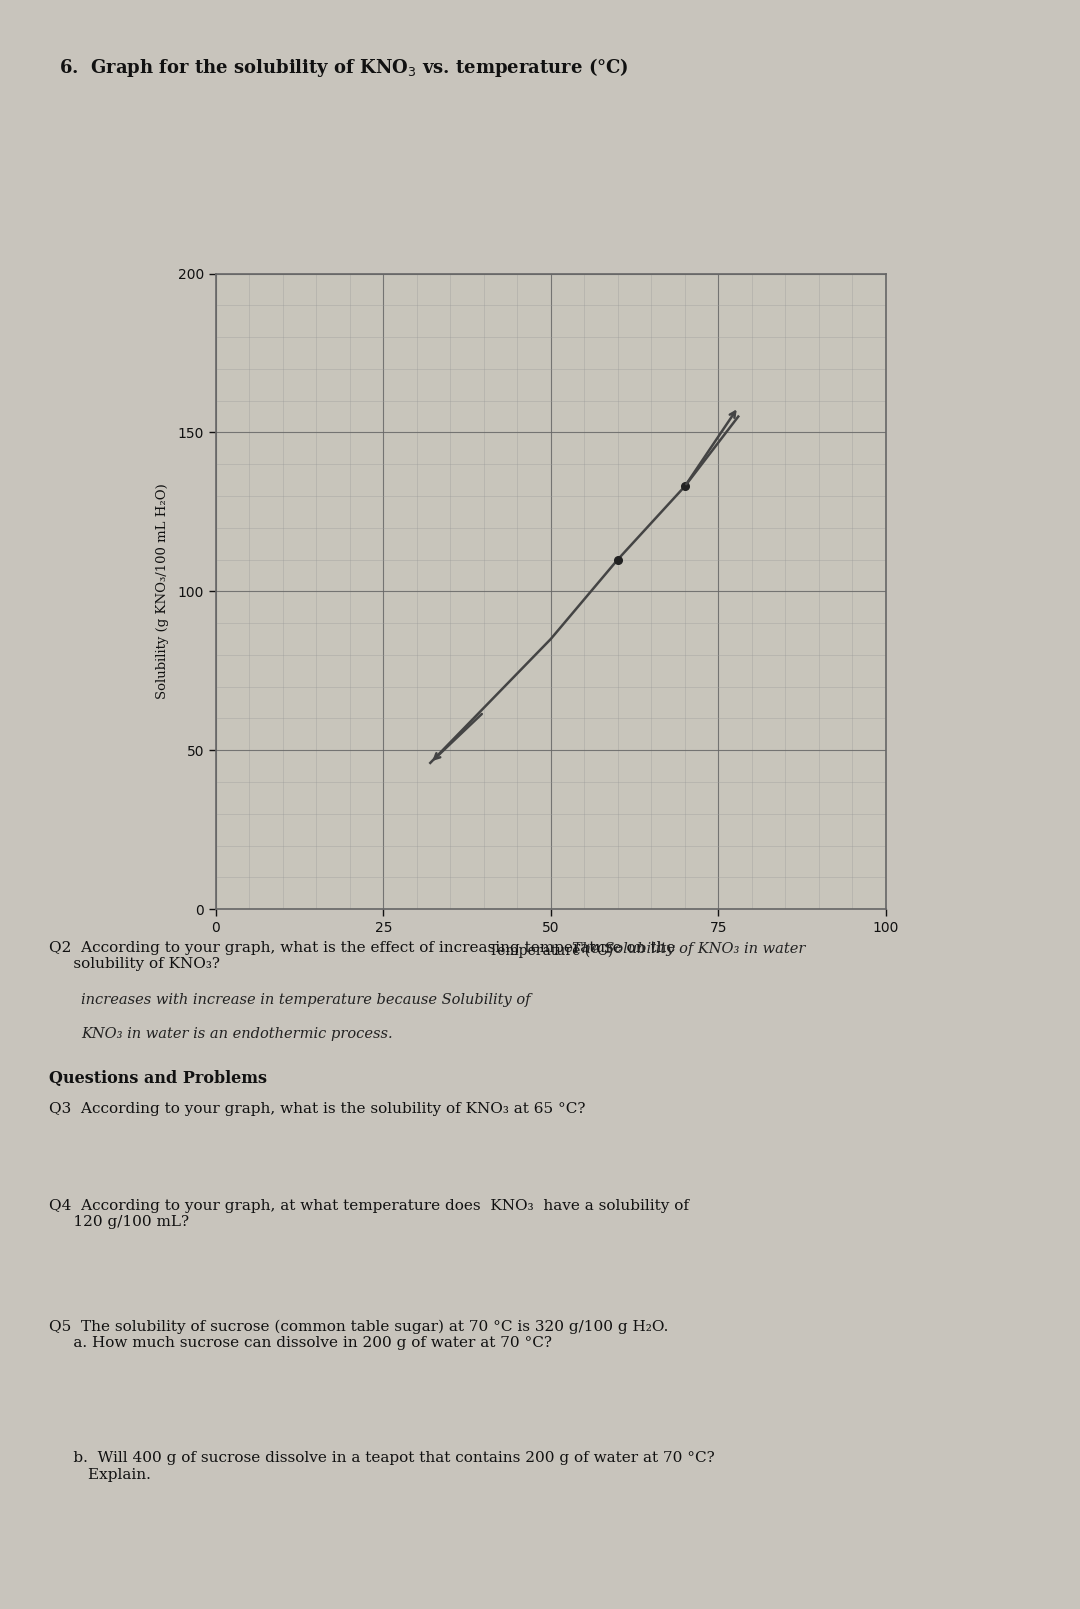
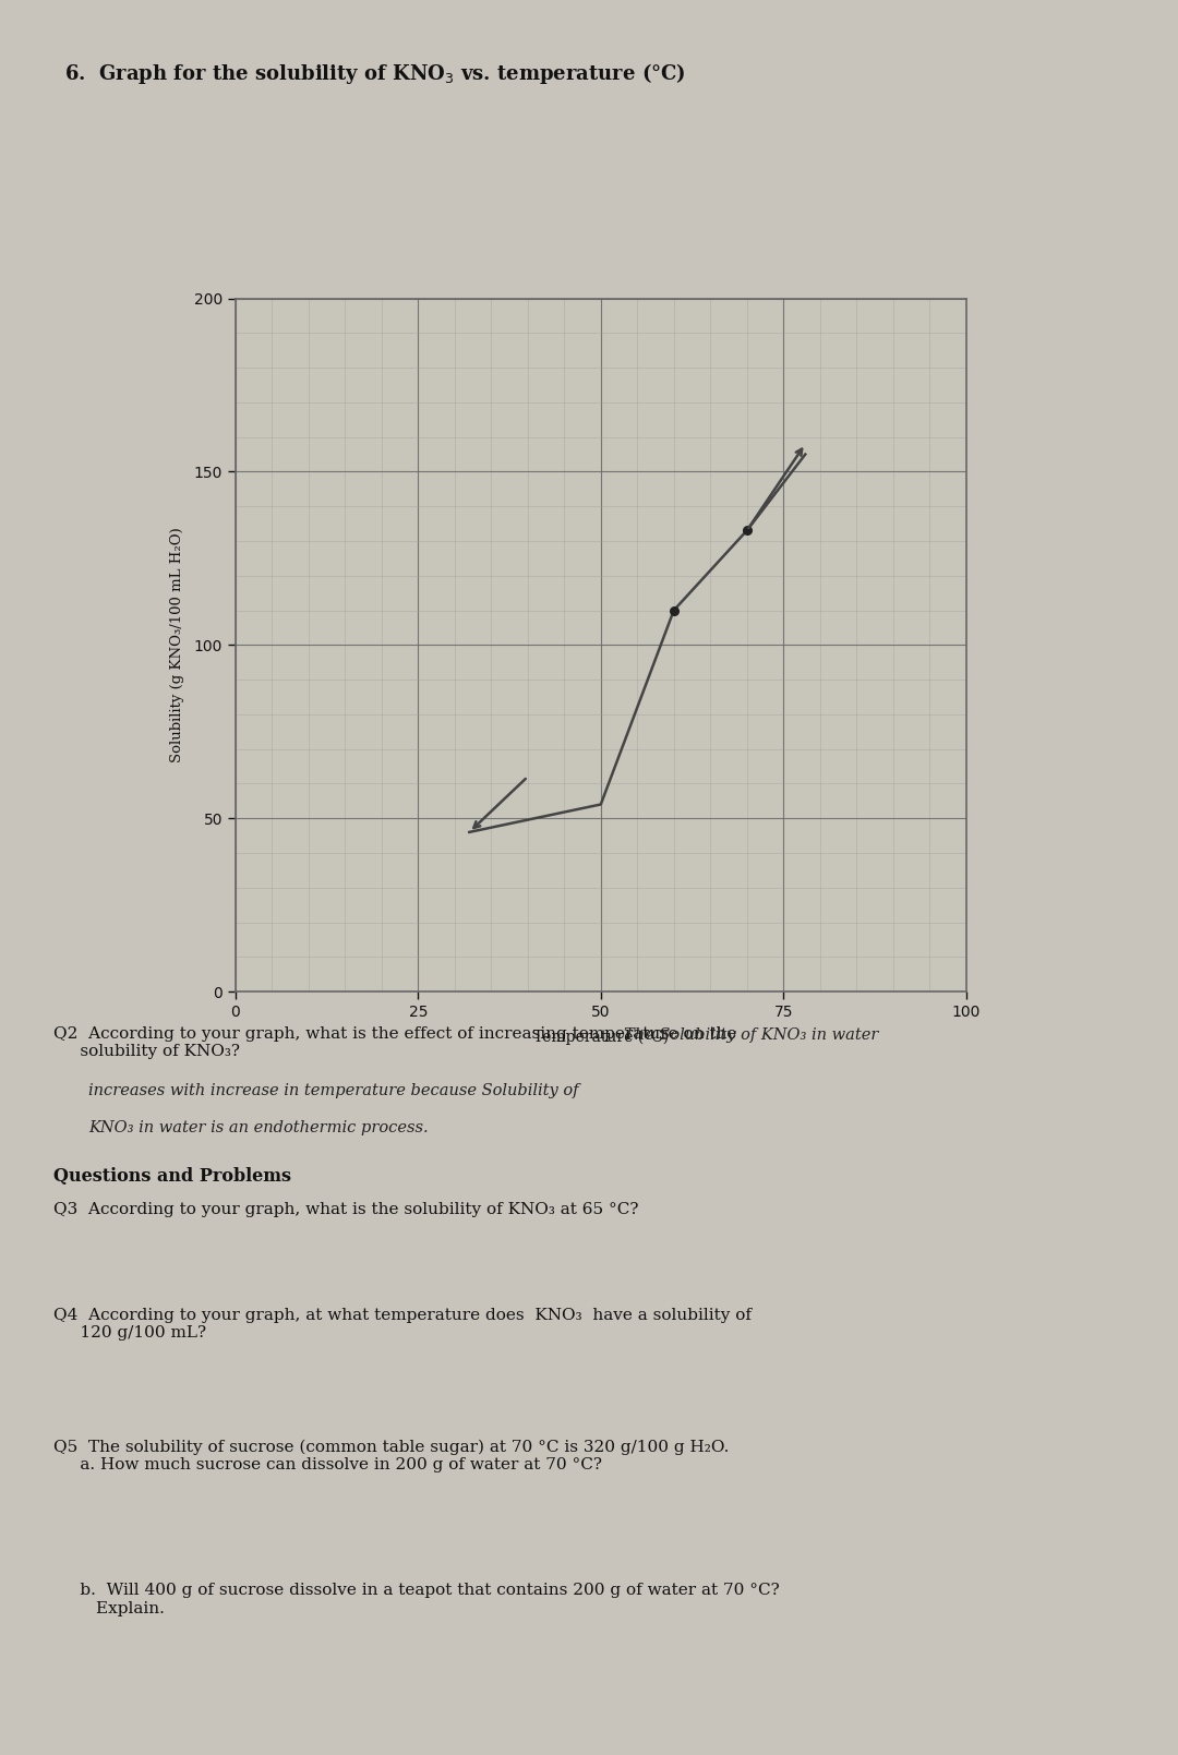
50: 85 -> 54
